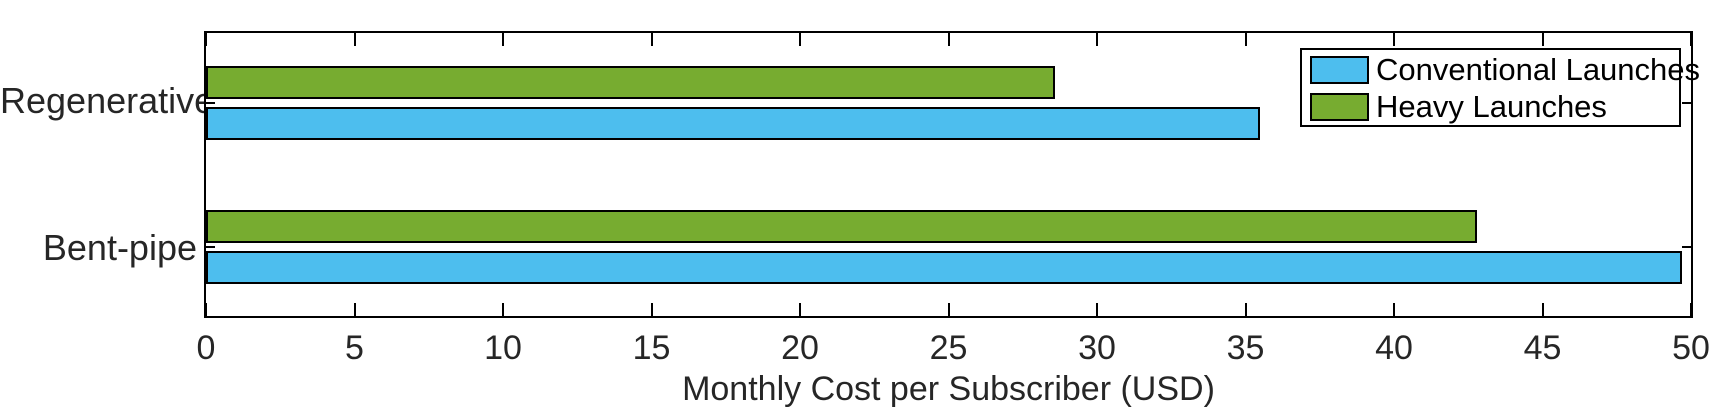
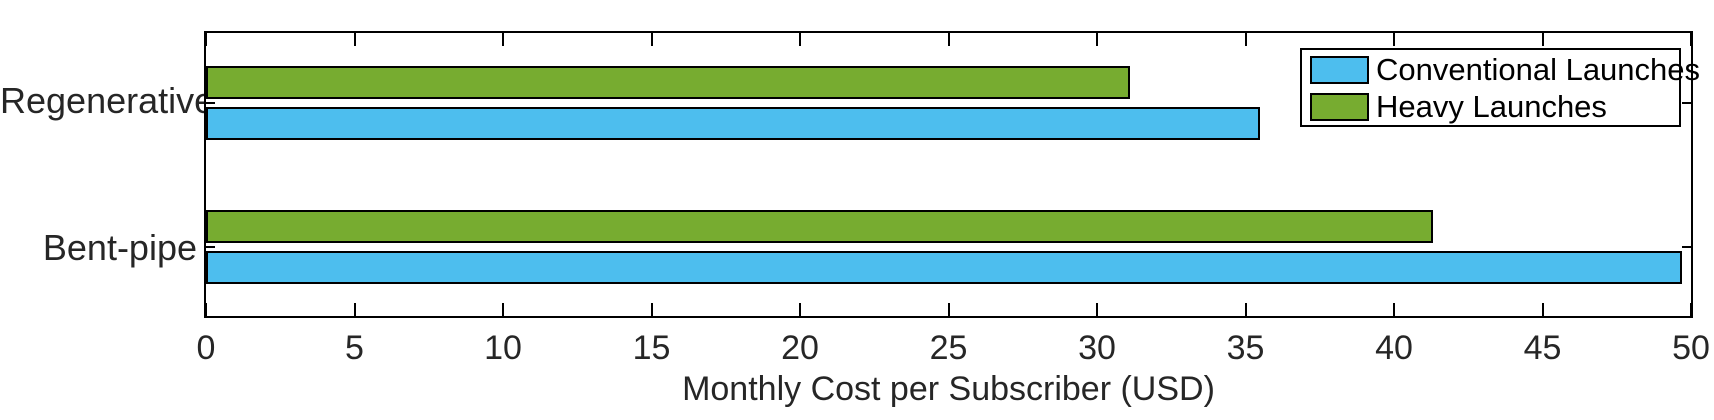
Heavy Launches/Regenerative: 28.6 -> 31.1
Heavy Launches/Bent-pipe: 42.8 -> 41.3
